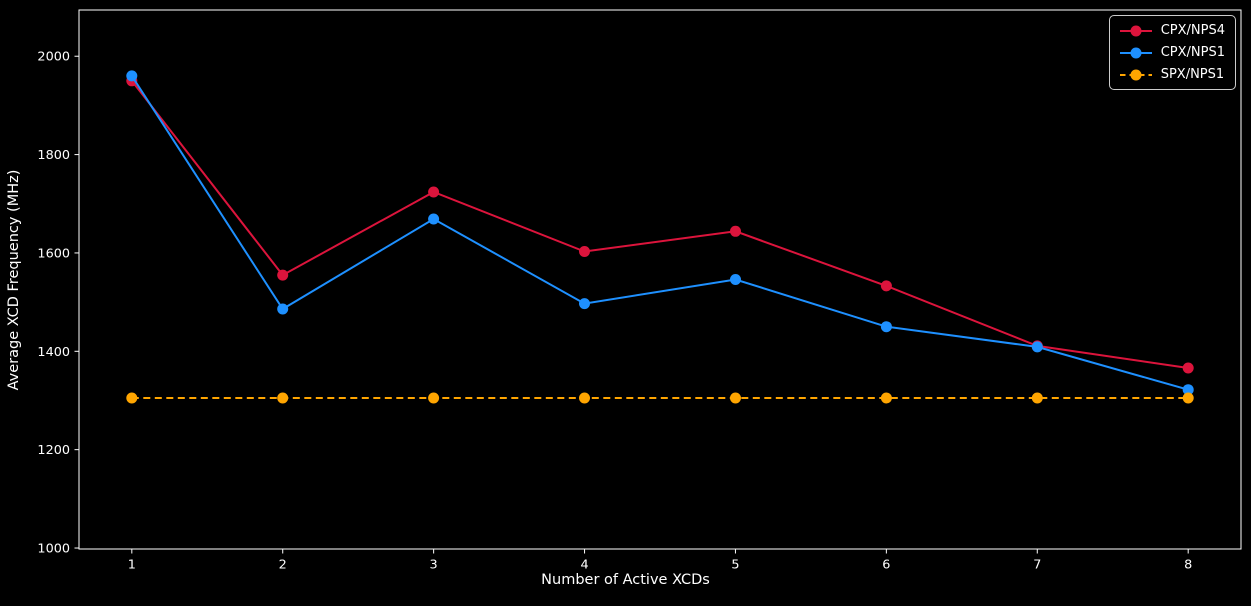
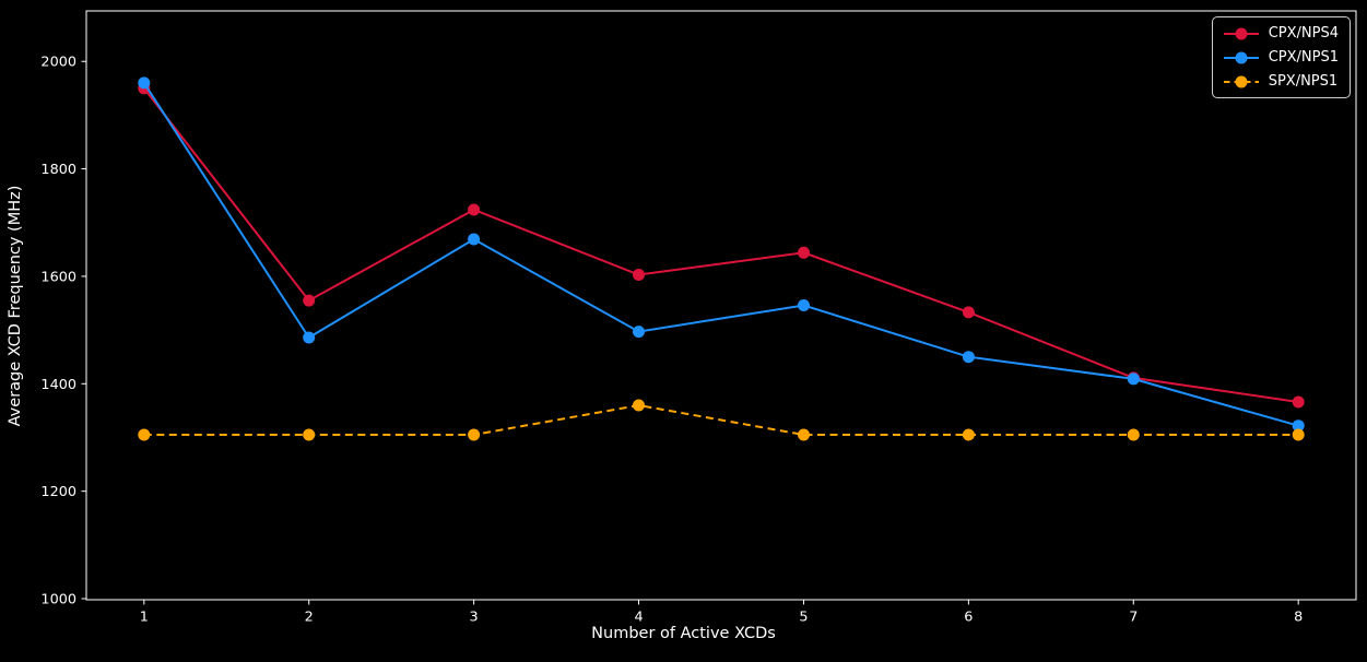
SPX/NPS1/4: 1300 -> 1360
